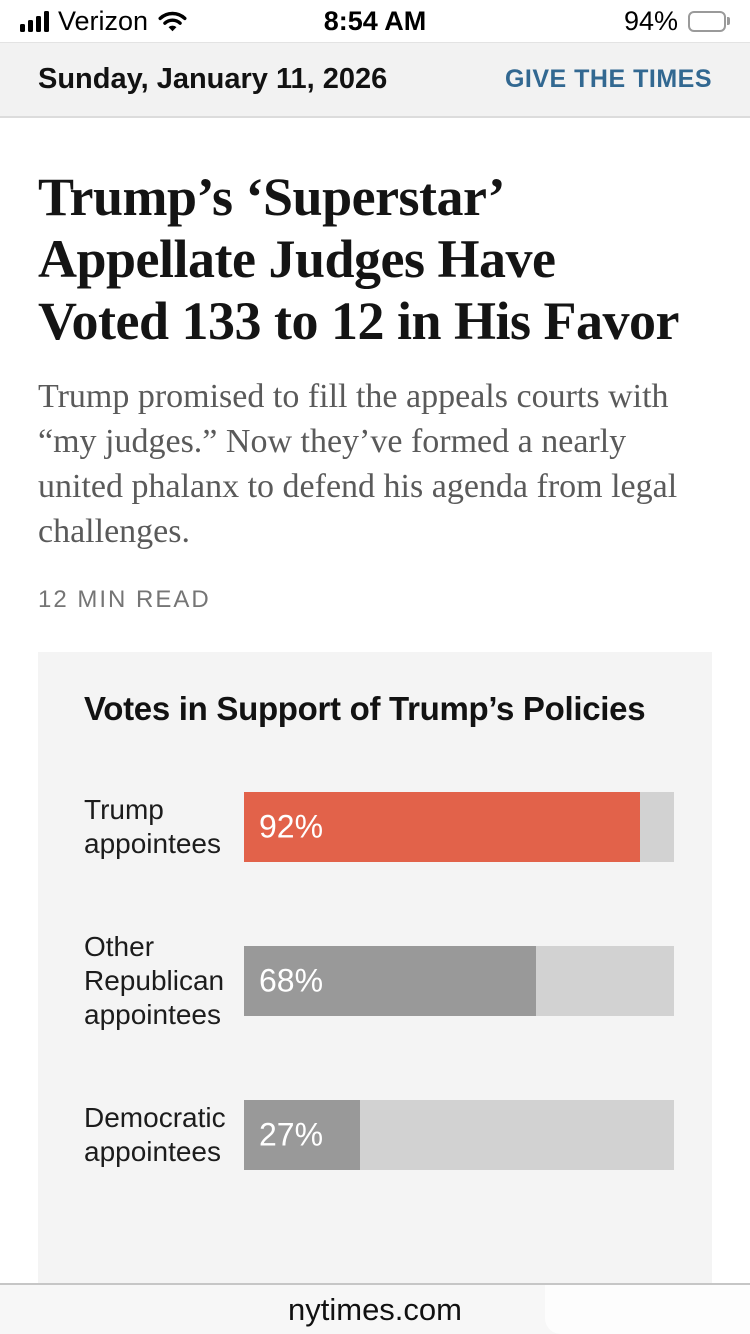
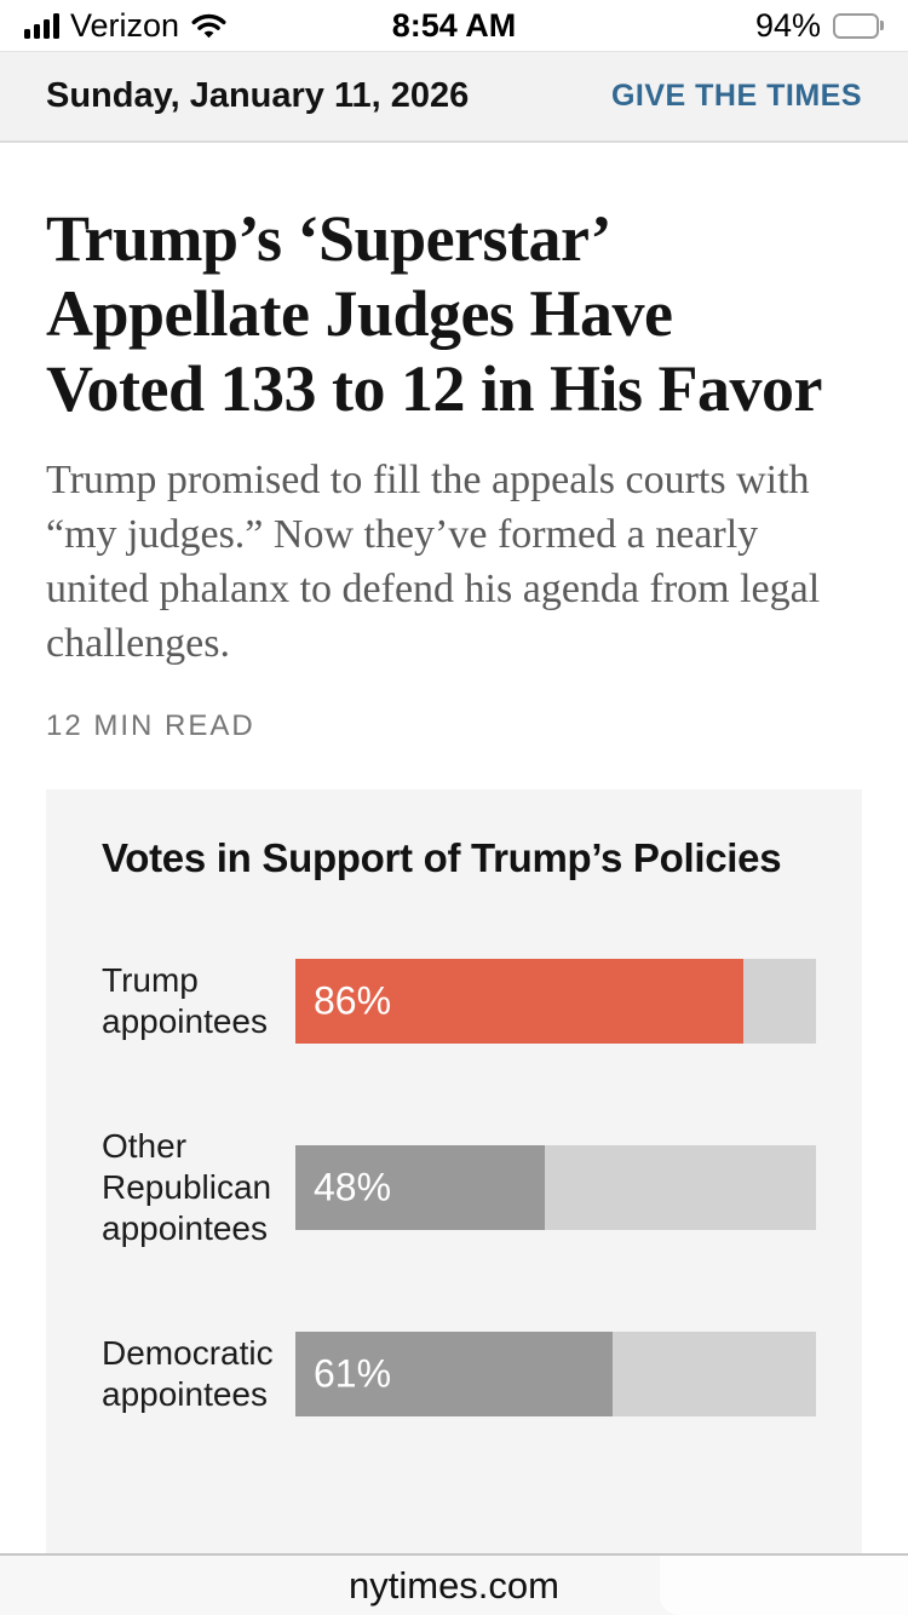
Trump appointees: 92% -> 86%
Other Republican appointees: 68% -> 48%
Democratic appointees: 27% -> 61%
